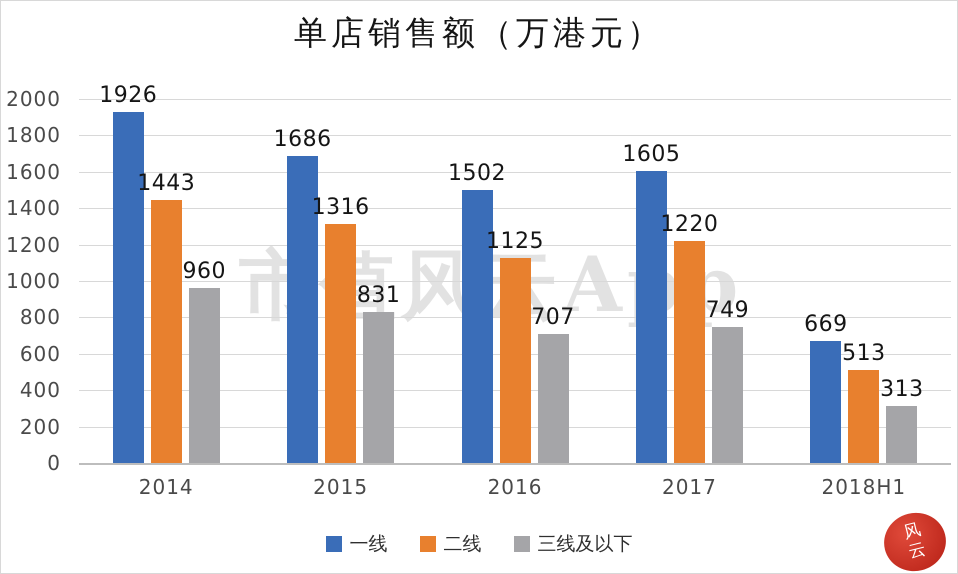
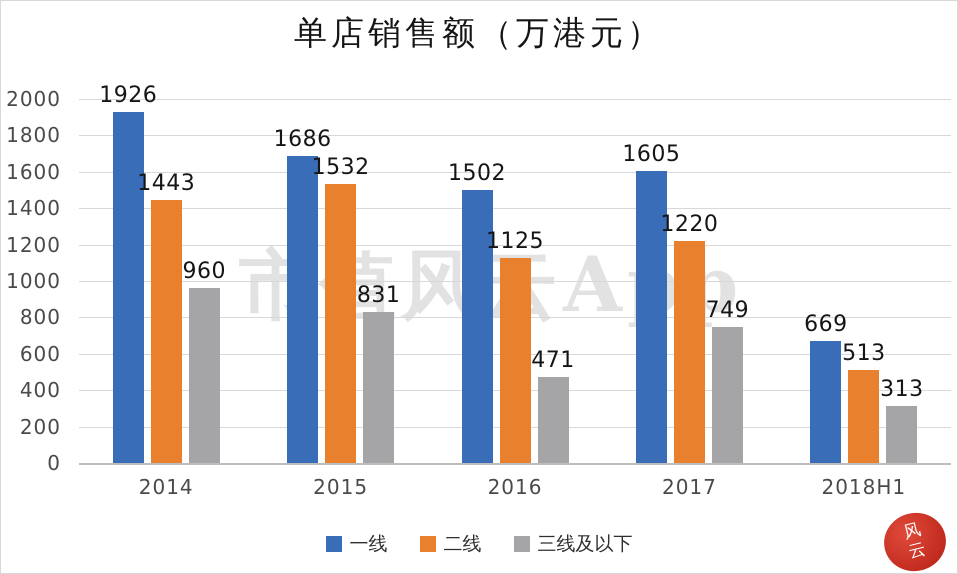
二线/2015: 1316 -> 1532
三线及以下/2016: 707 -> 471
